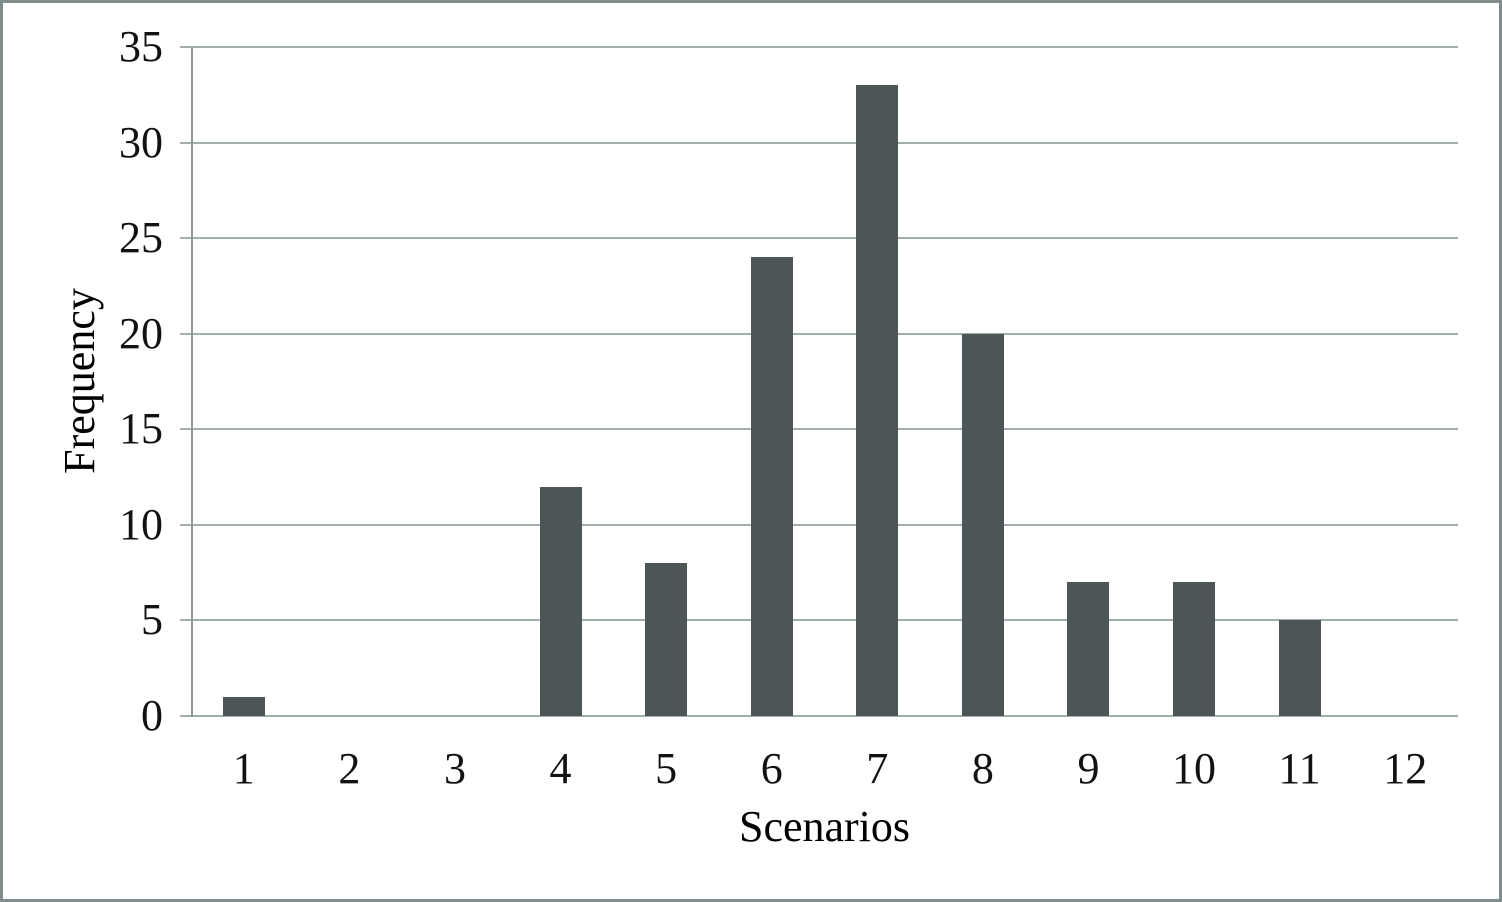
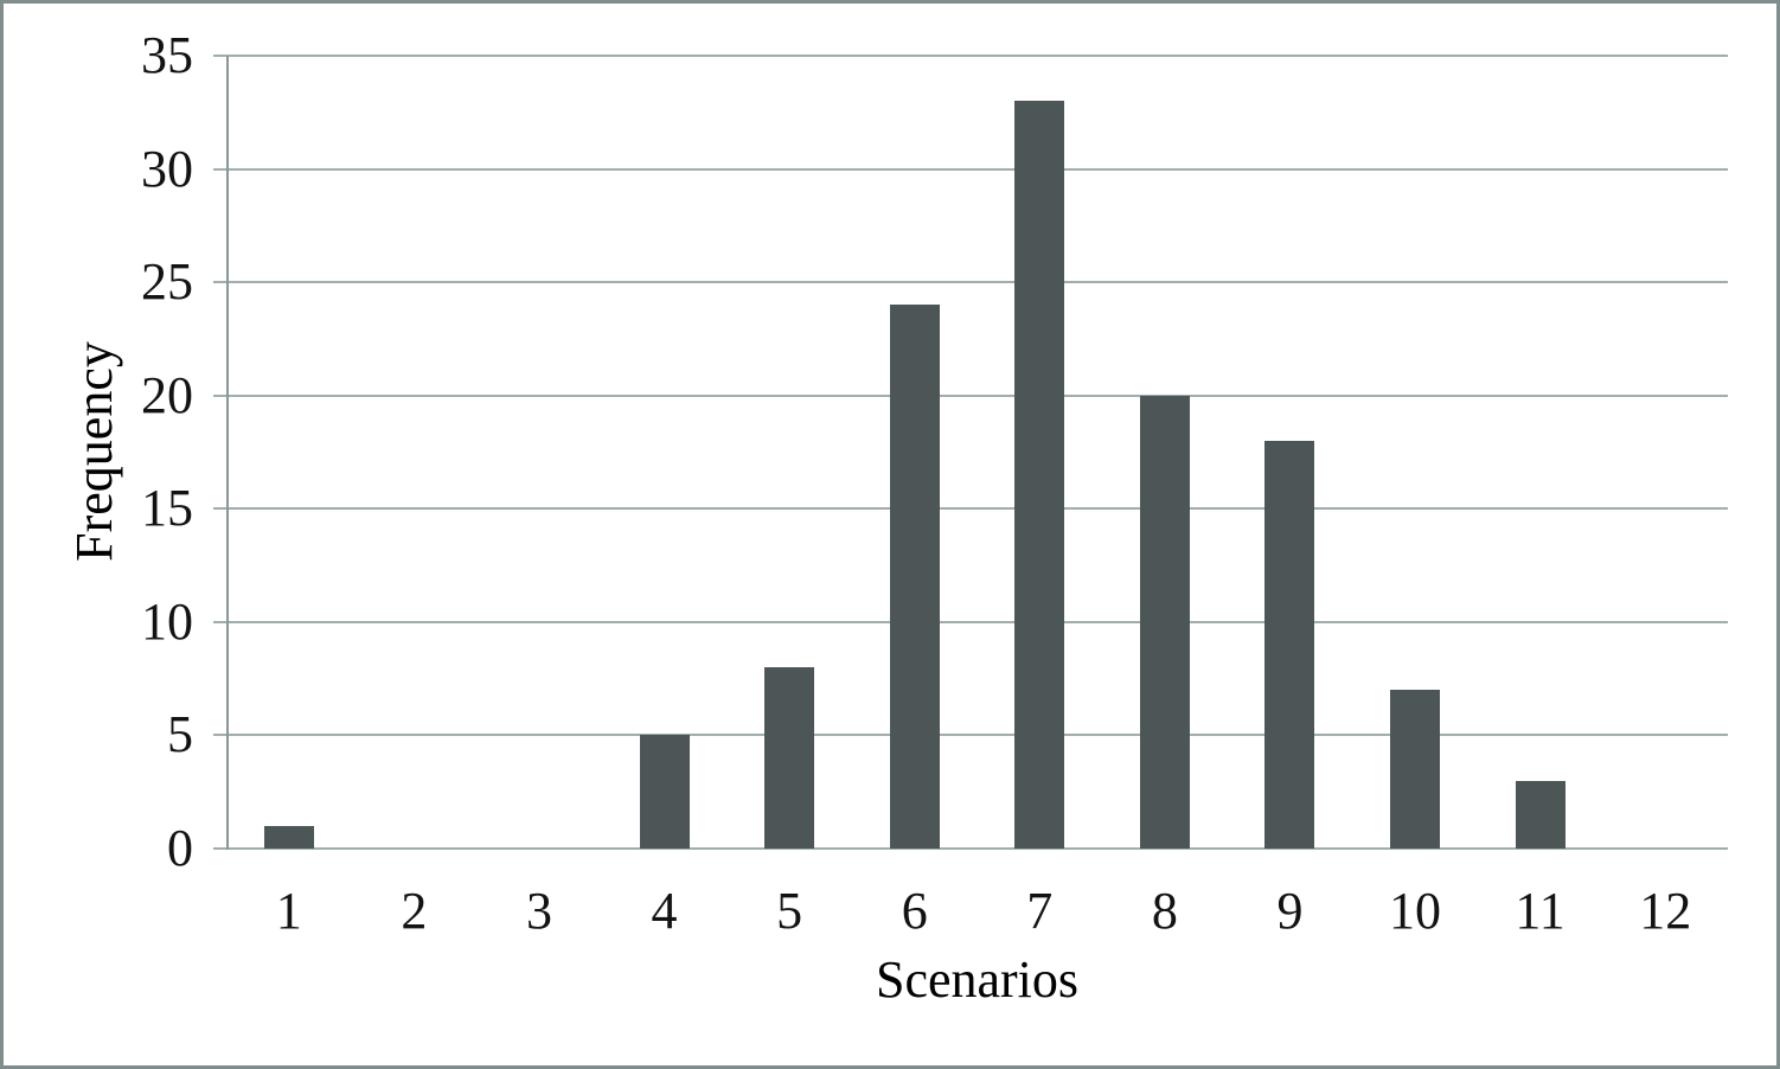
4: 12 -> 5
9: 7 -> 18
11: 5 -> 3
